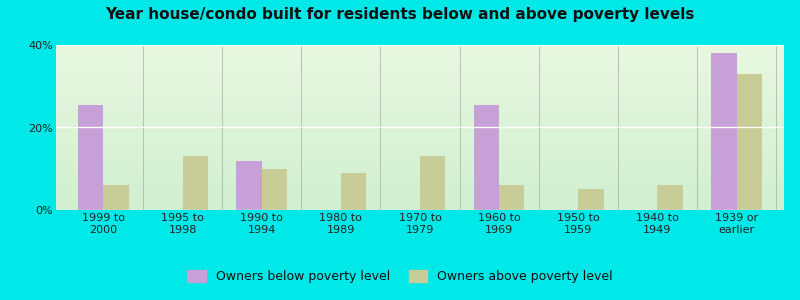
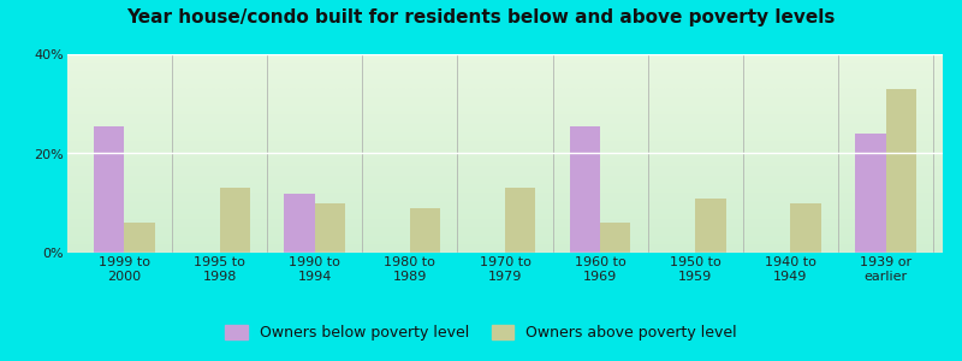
Owners above poverty level/1950 to 1959: 5% -> 11%
Owners above poverty level/1940 to 1949: 6% -> 10%
Owners below poverty level/1939 or earlier: 38.0% -> 24.0%
